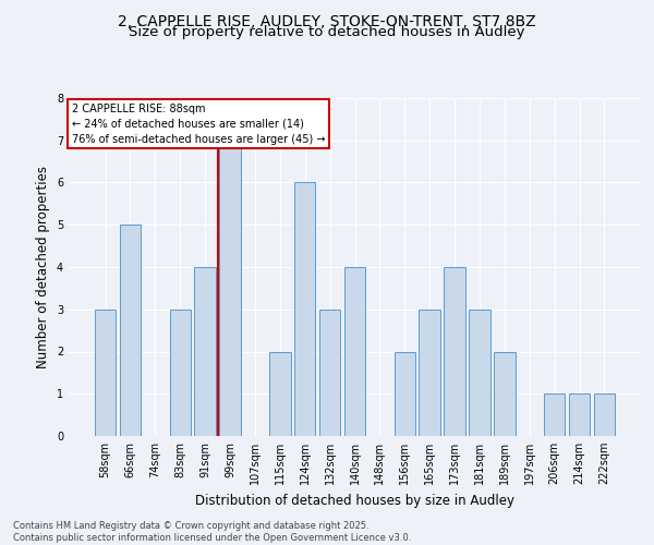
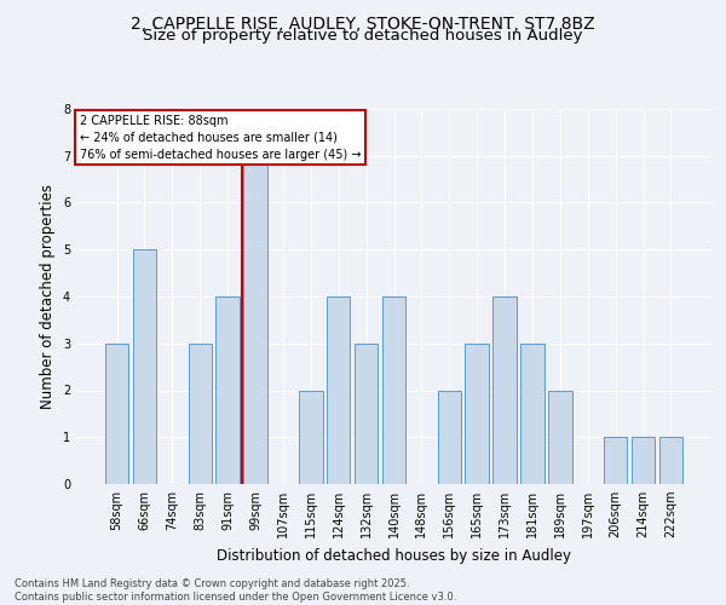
124sqm: 6 -> 4
